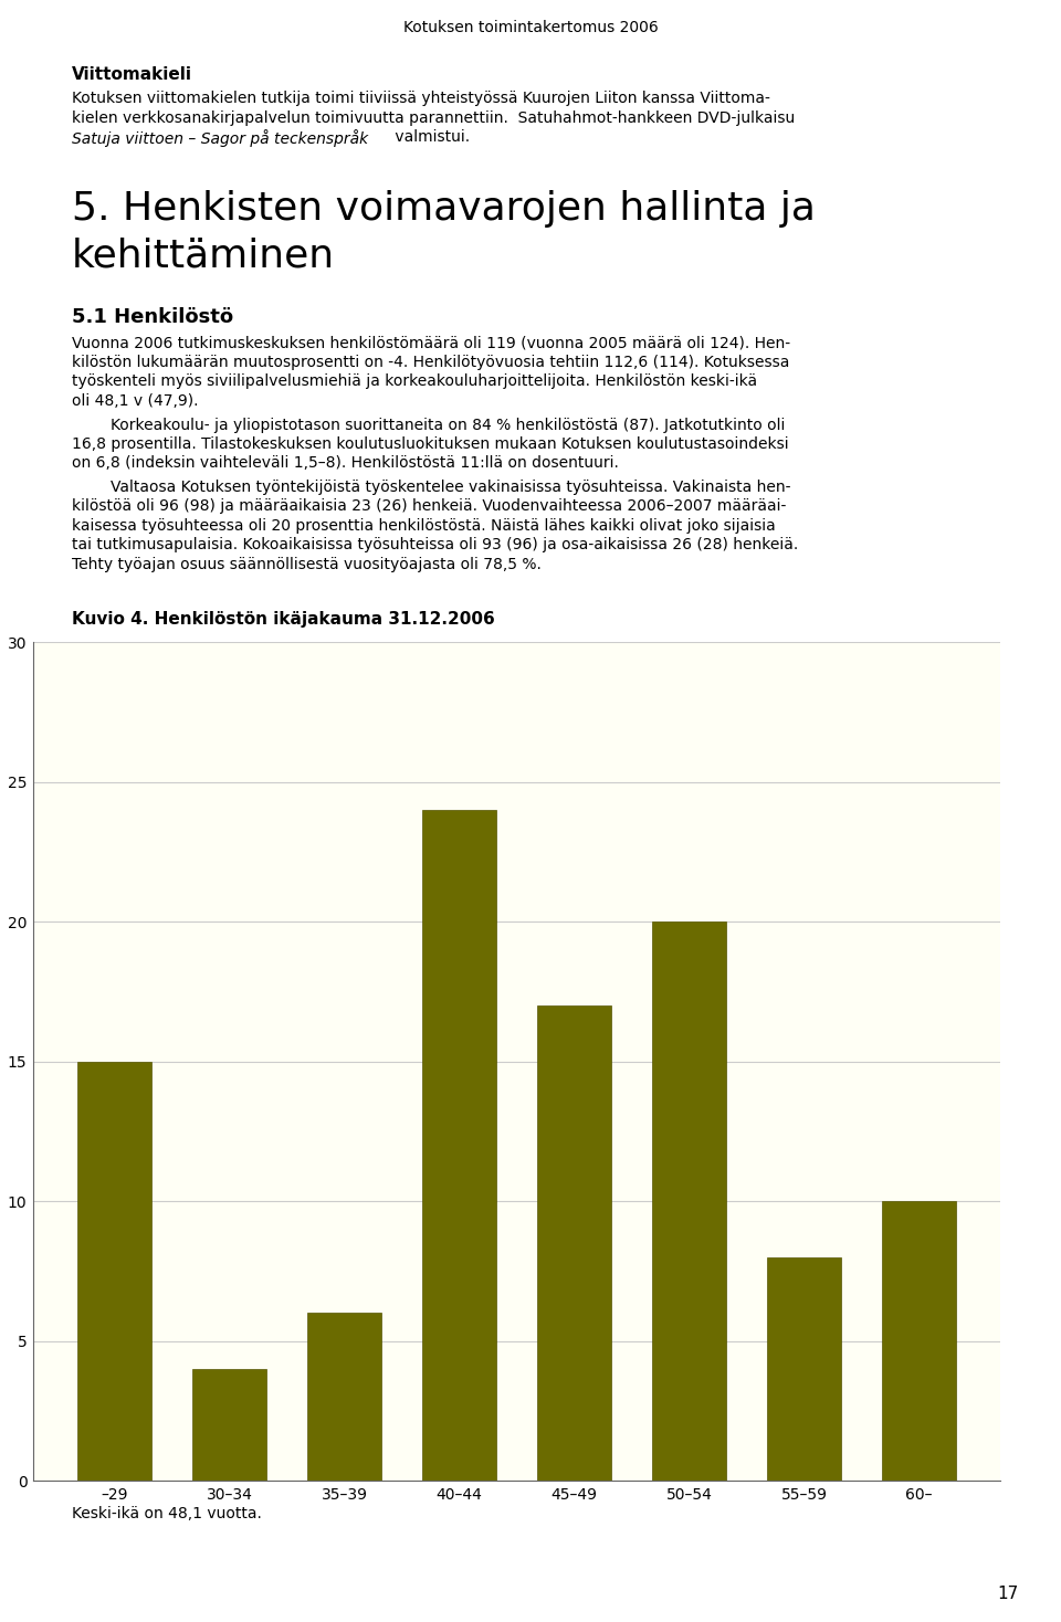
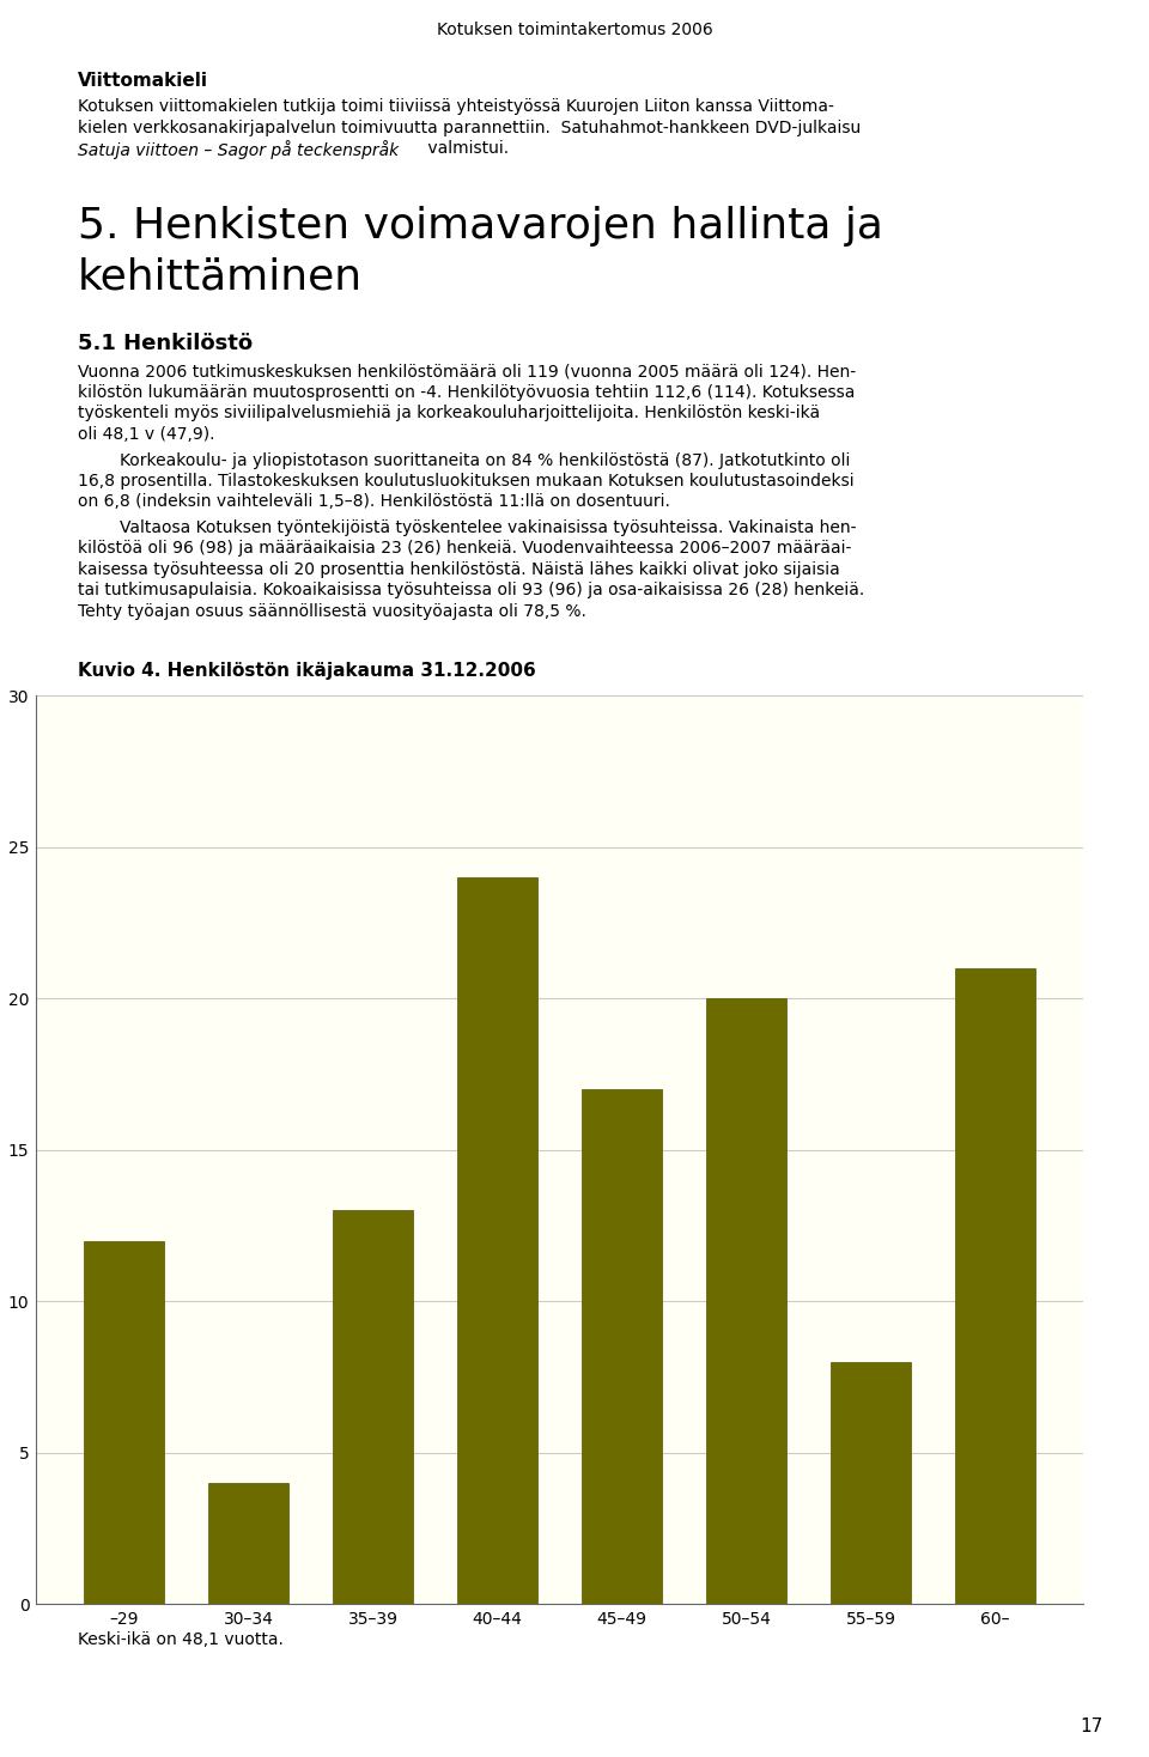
–29: 15 -> 12
35–39: 6 -> 13
60–: 10 -> 21
